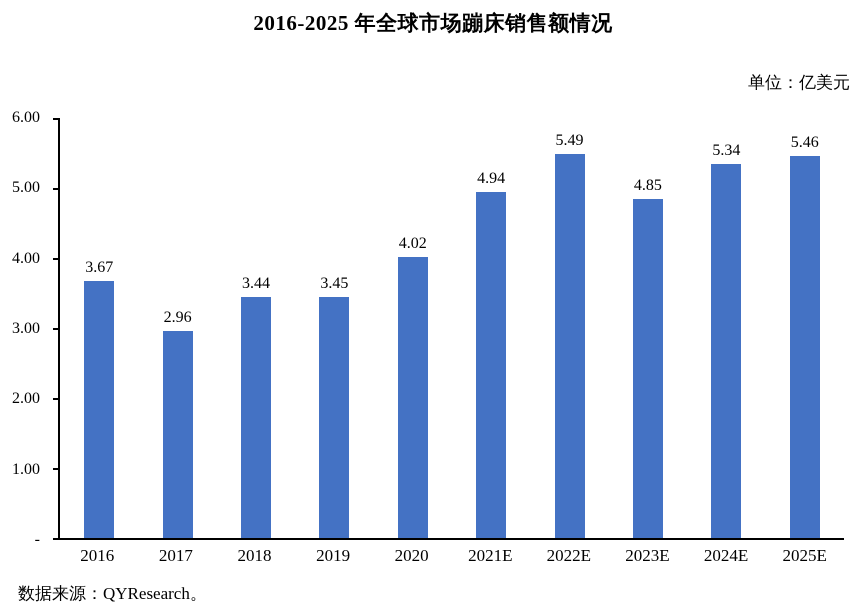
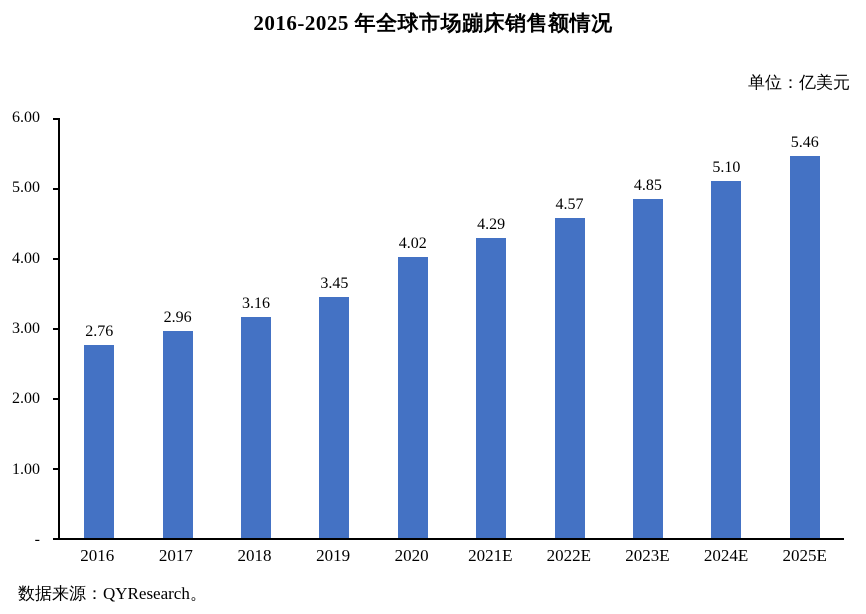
2016: 3.67 -> 2.76
2018: 3.44 -> 3.16
2021E: 4.94 -> 4.29
2022E: 5.49 -> 4.57
2024E: 5.34 -> 5.10
